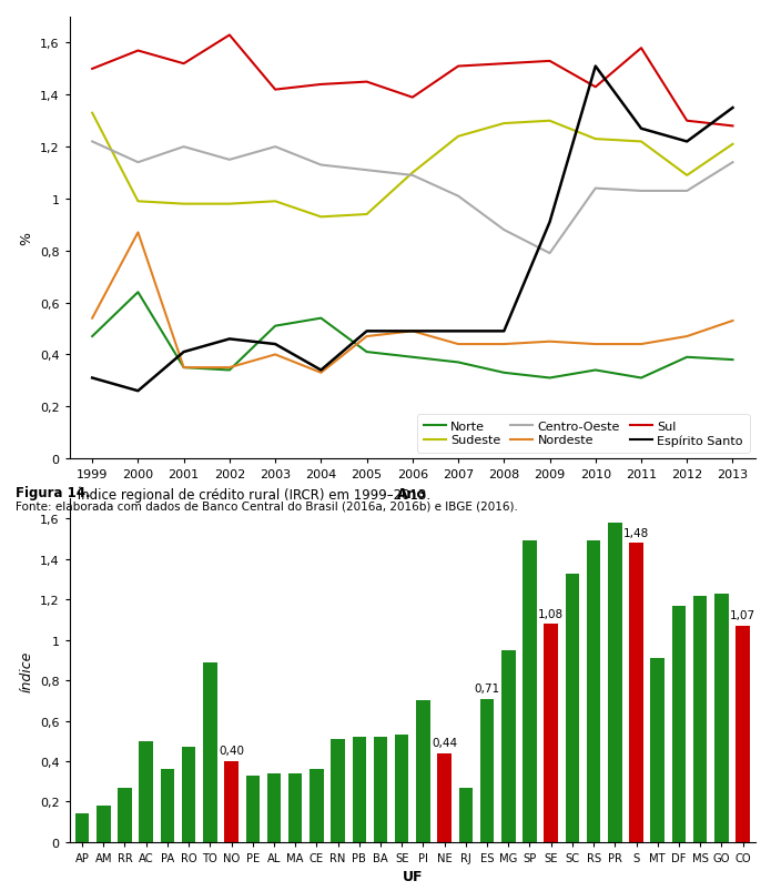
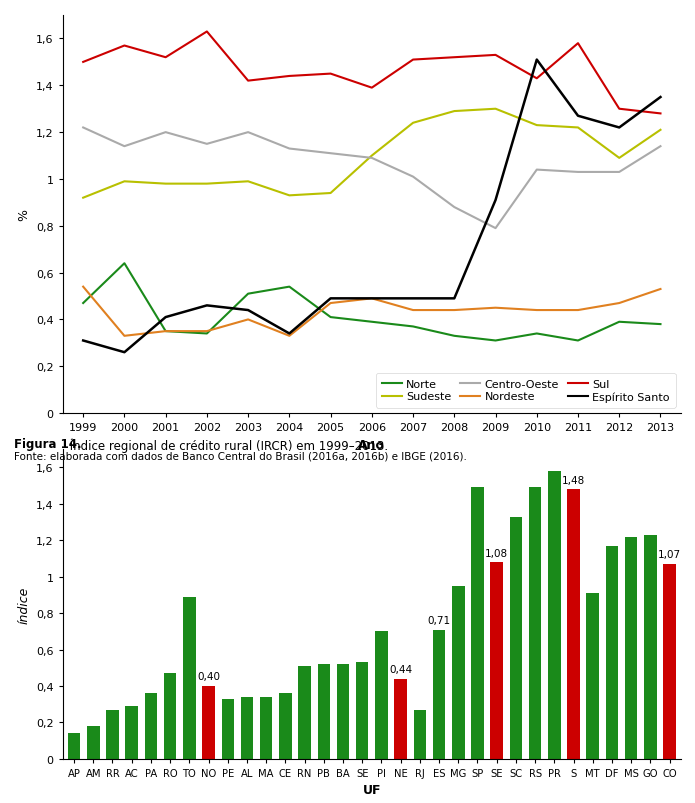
Sudeste/1999: 1,33 -> 0,92
Nordeste/2000: 0,87 -> 0,33
AC: 0,50 -> 0,29
